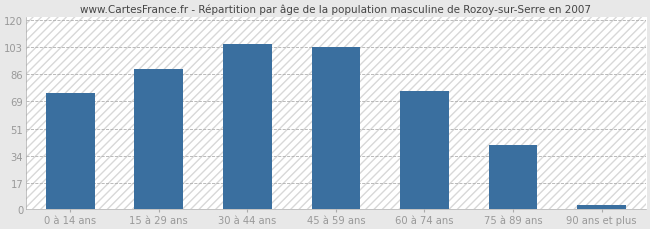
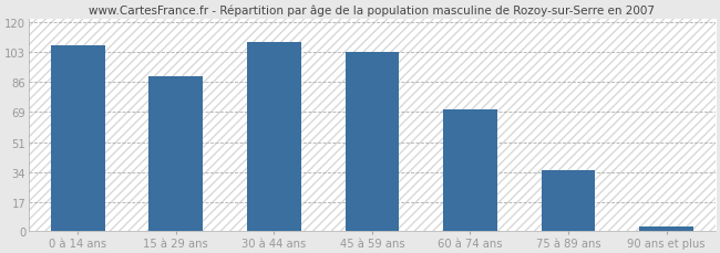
0 à 14 ans: 74 -> 107
30 à 44 ans: 105 -> 109
60 à 74 ans: 75 -> 70
75 à 89 ans: 41 -> 35
